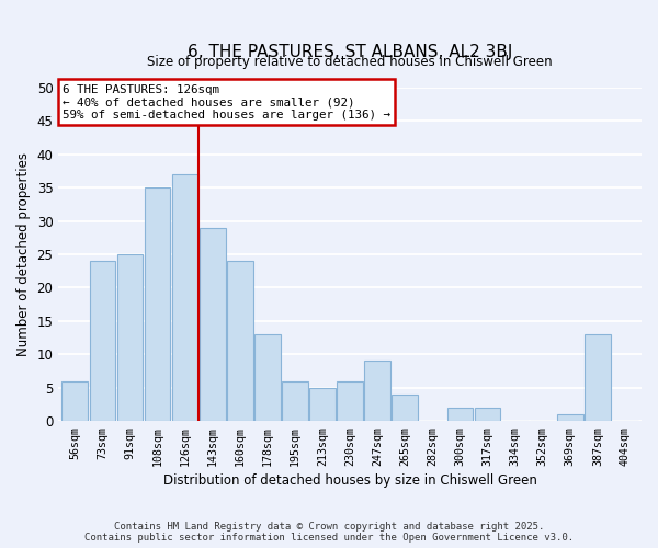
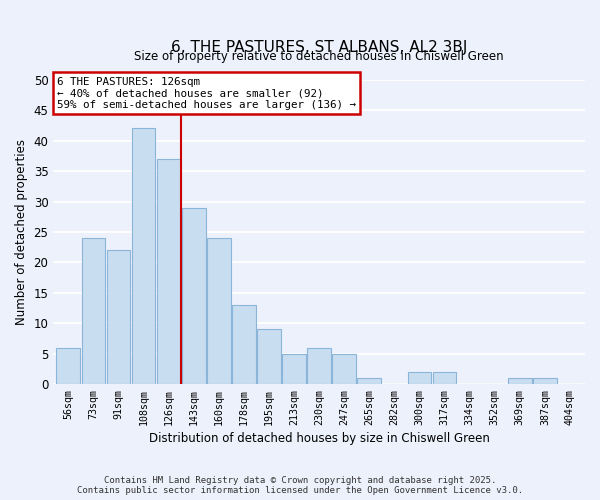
91sqm: 25 -> 22
108sqm: 35 -> 42
195sqm: 6 -> 9
247sqm: 9 -> 5
265sqm: 4 -> 1
387sqm: 13 -> 1
